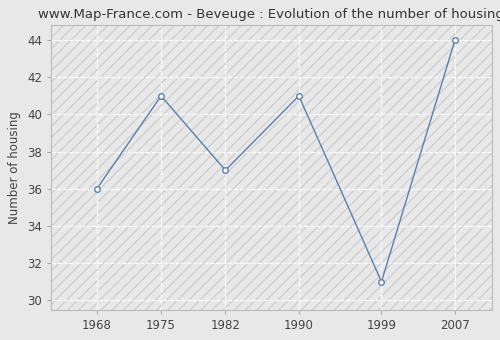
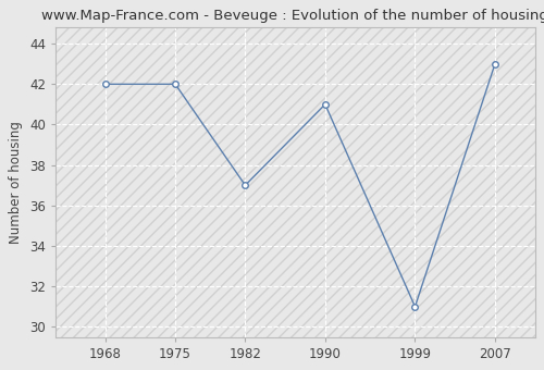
1968: 36 -> 42
1975: 41 -> 42
2007: 44 -> 43
